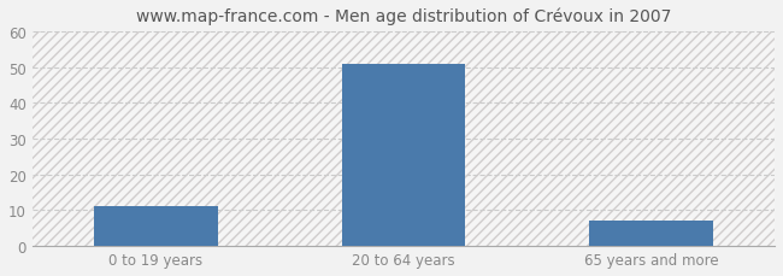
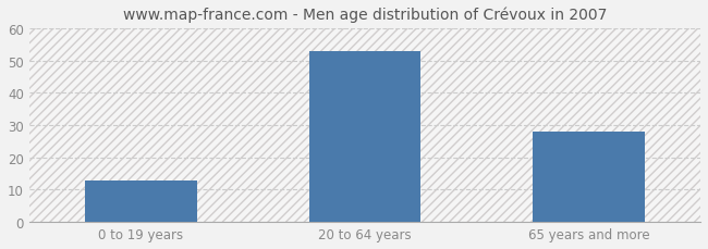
0 to 19 years: 11 -> 13
20 to 64 years: 51 -> 53
65 years and more: 7 -> 28
